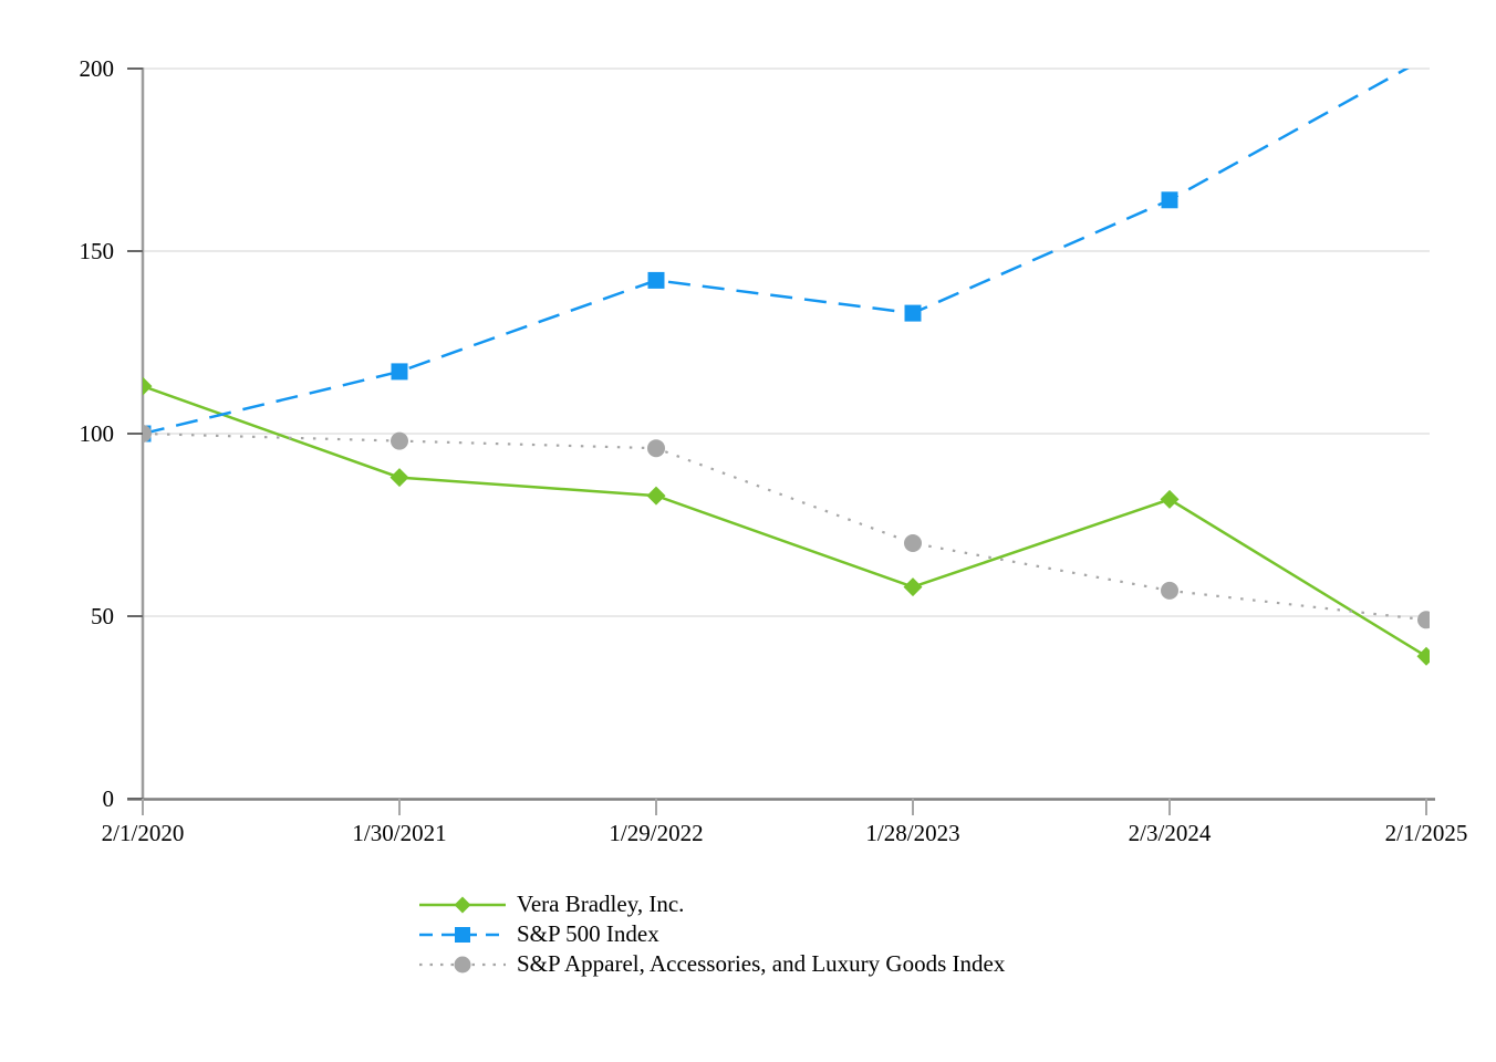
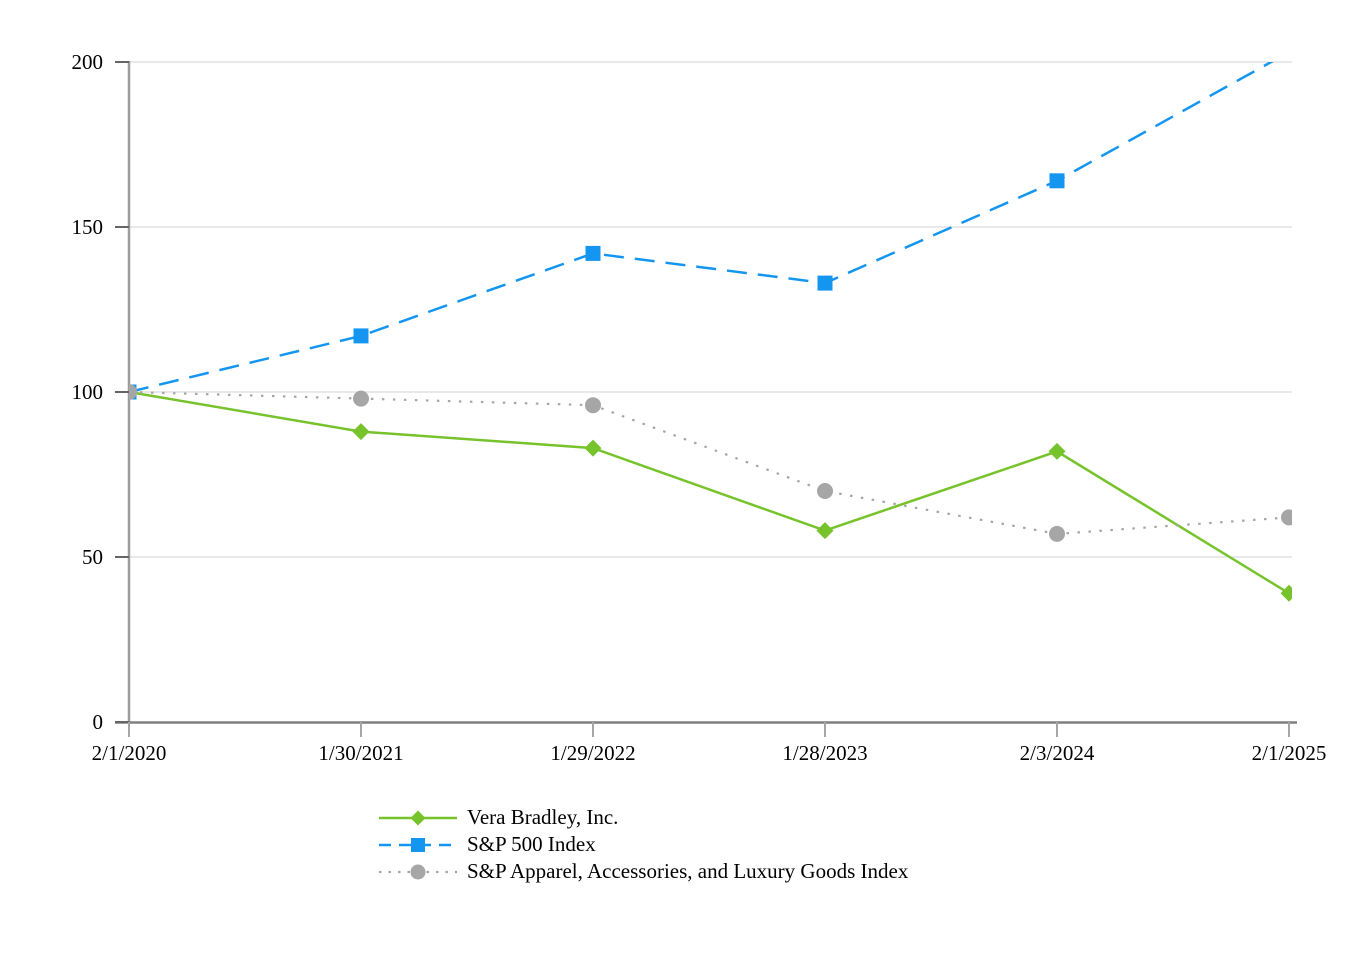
Vera Bradley, Inc./2/1/2020: 113 -> 100
S&P Apparel, Accessories, and Luxury Goods Index/2/1/2025: 49 -> 62
